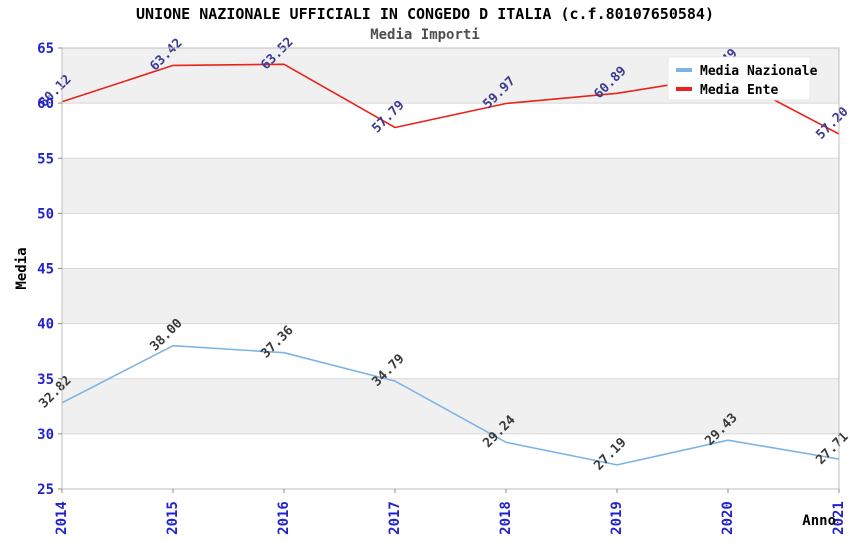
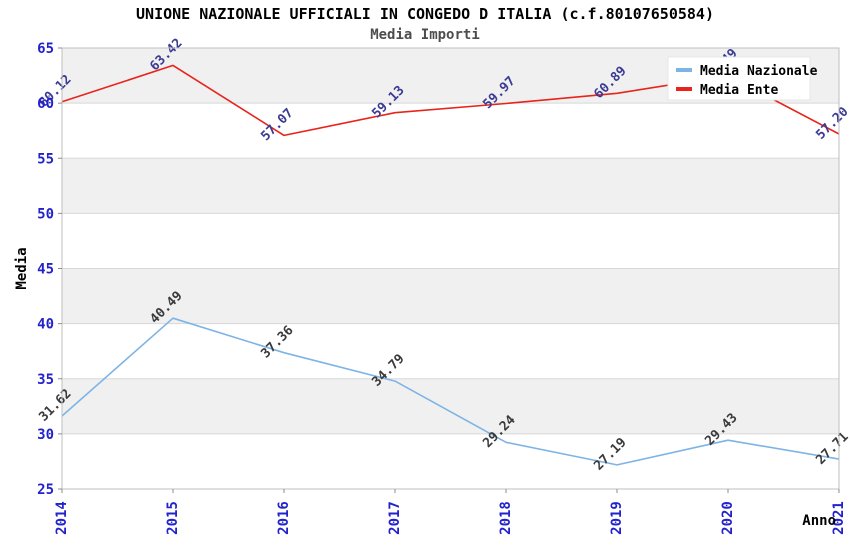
Media Nazionale/2014: 32.82 -> 31.62
Media Nazionale/2015: 38.00 -> 40.49
Media Ente/2016: 63.52 -> 57.07
Media Ente/2017: 57.79 -> 59.13
